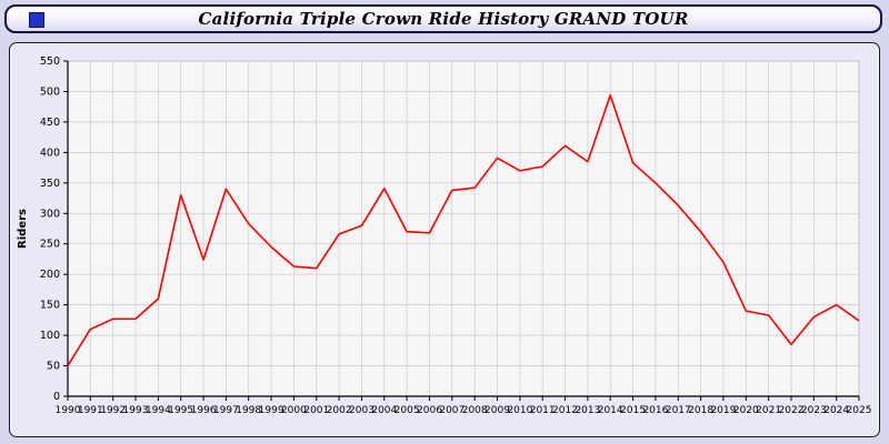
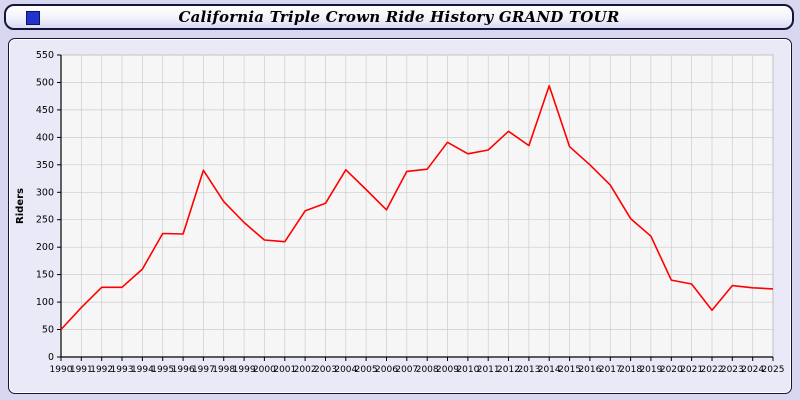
1991: 110 -> 90
1995: 330 -> 220
2005: 270 -> 300
2018: 270 -> 250
2024: 150 -> 130
